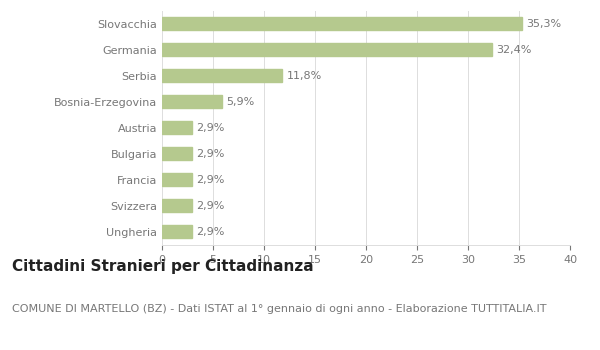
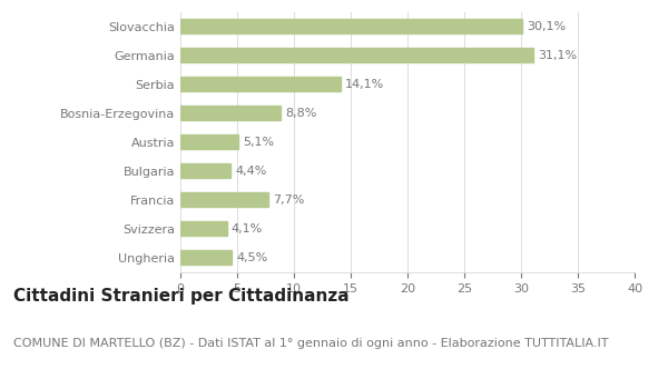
Slovacchia: 35,3% -> 30,1%
Germania: 32,4% -> 31,1%
Serbia: 11,8% -> 14,1%
Bosnia-Erzegovina: 5,9% -> 8,8%
Austria: 2,9% -> 5,1%
Bulgaria: 2,9% -> 4,4%
Francia: 2,9% -> 7,7%
Svizzera: 2,9% -> 4,1%
Ungheria: 2,9% -> 4,5%
